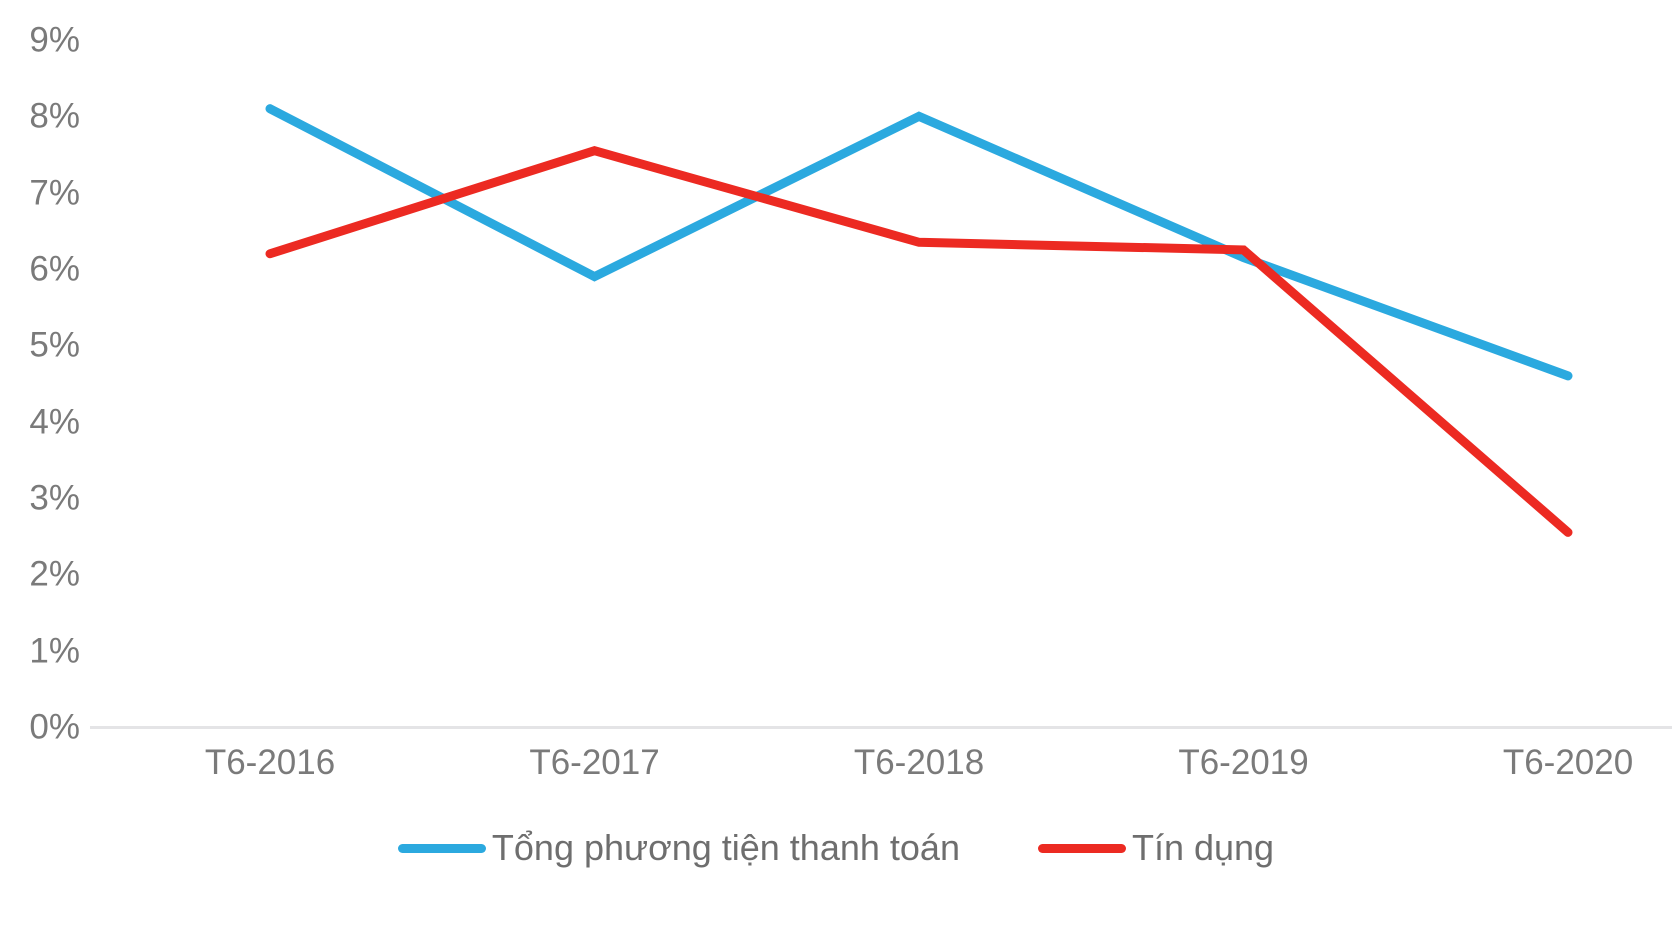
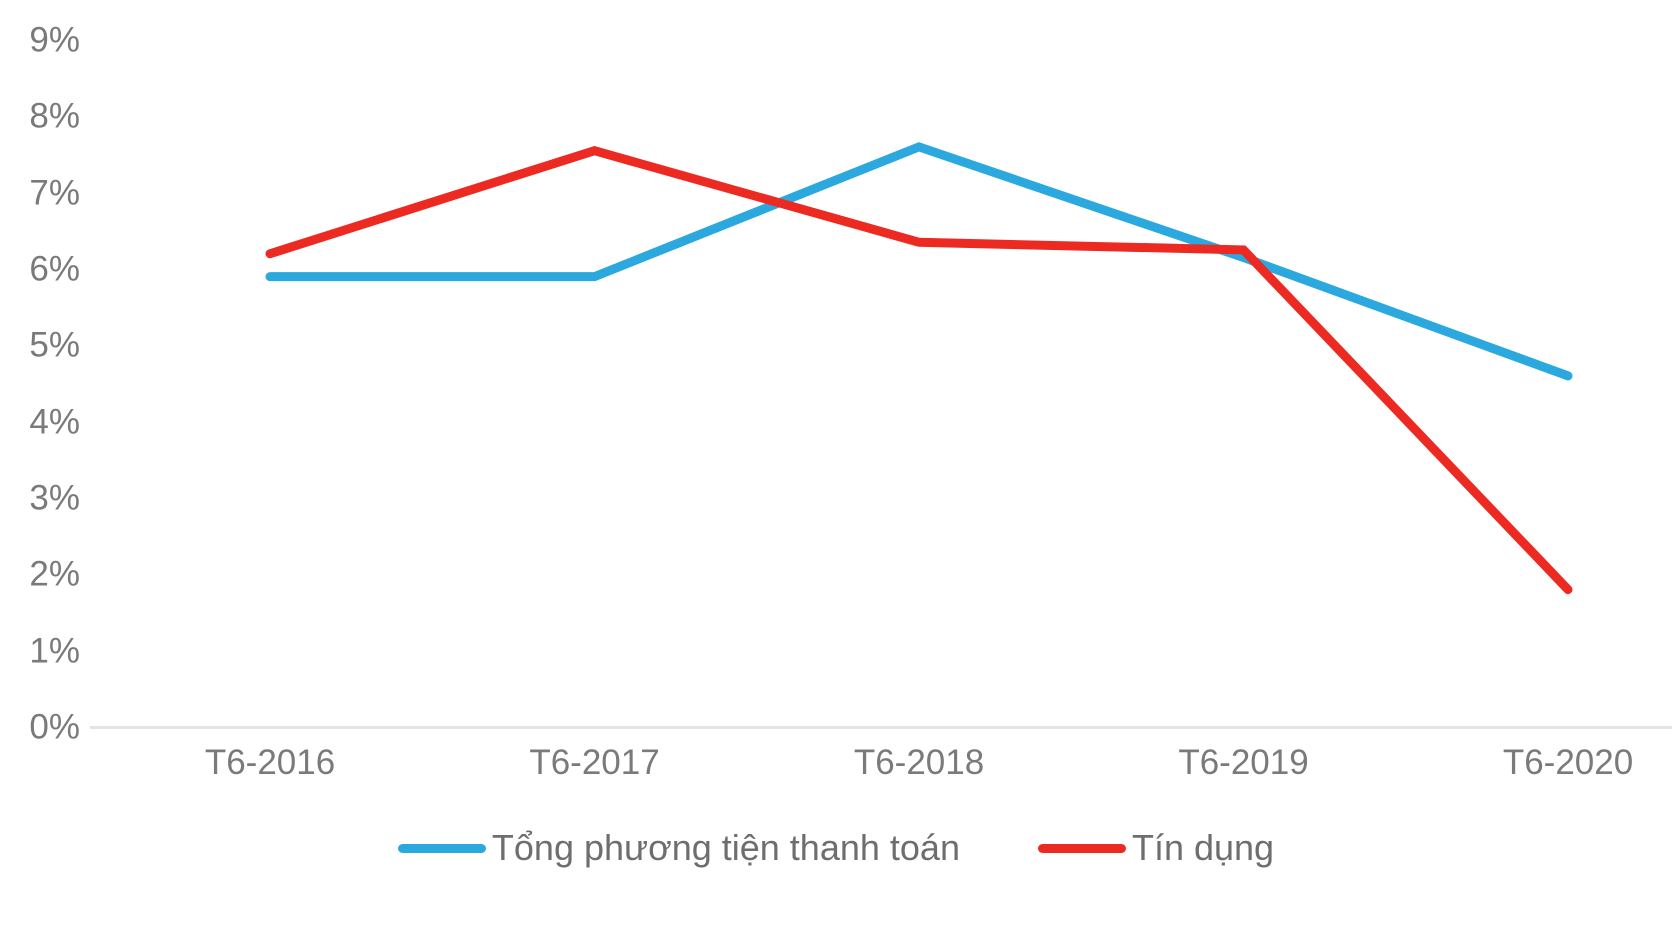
Tổng phương tiện thanh toán/T6-2016: 8.1% -> 5.9%
Tổng phương tiện thanh toán/T6-2018: 8.0% -> 7.6%
Tín dụng/T6-2020: 2.5% -> 1.8%
